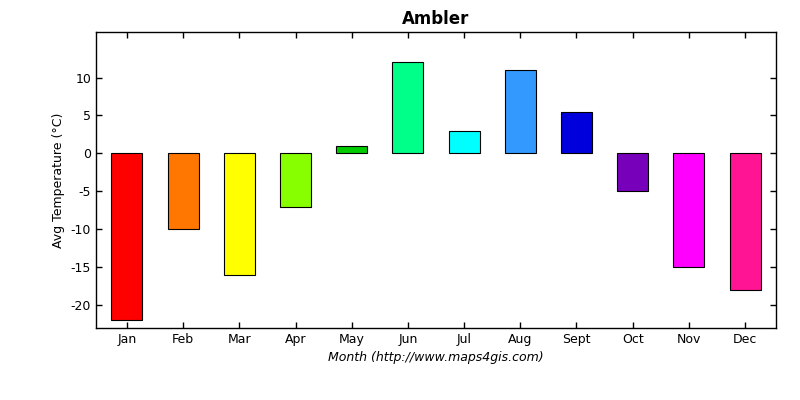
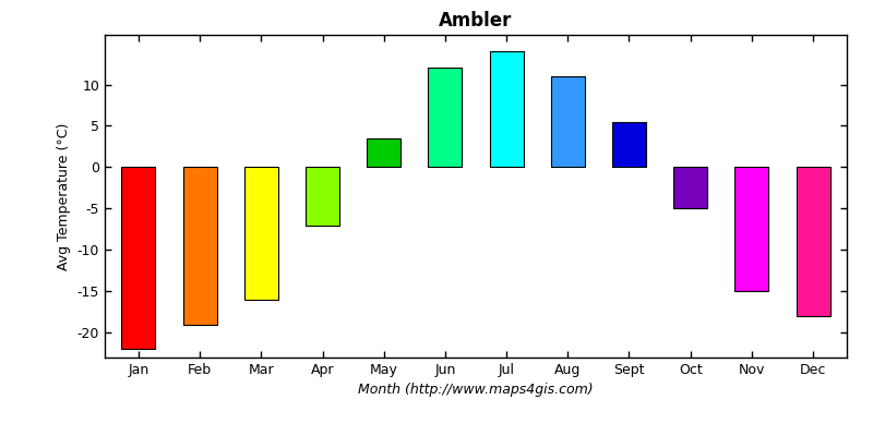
Feb: -10.0 -> -19.0
May: 1.0 -> 3.5
Jul: 3.0 -> 14.0
